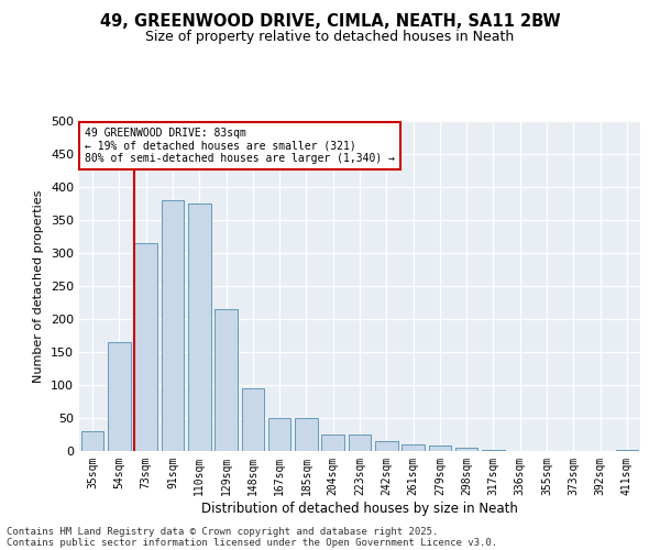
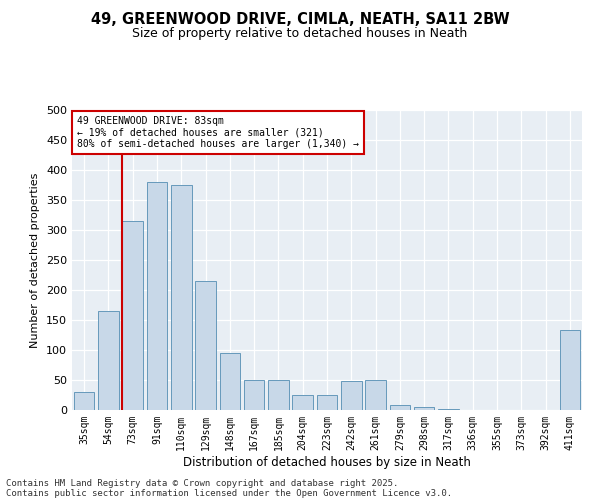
242sqm: 15 -> 48
261sqm: 10 -> 50
411sqm: 1 -> 134
